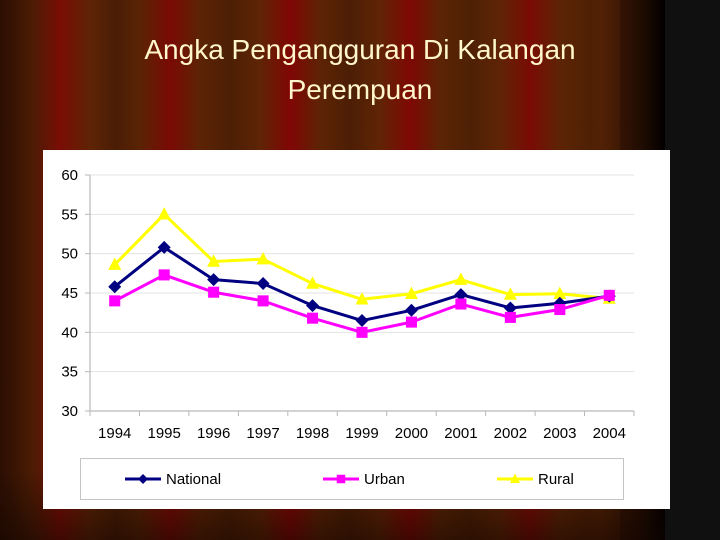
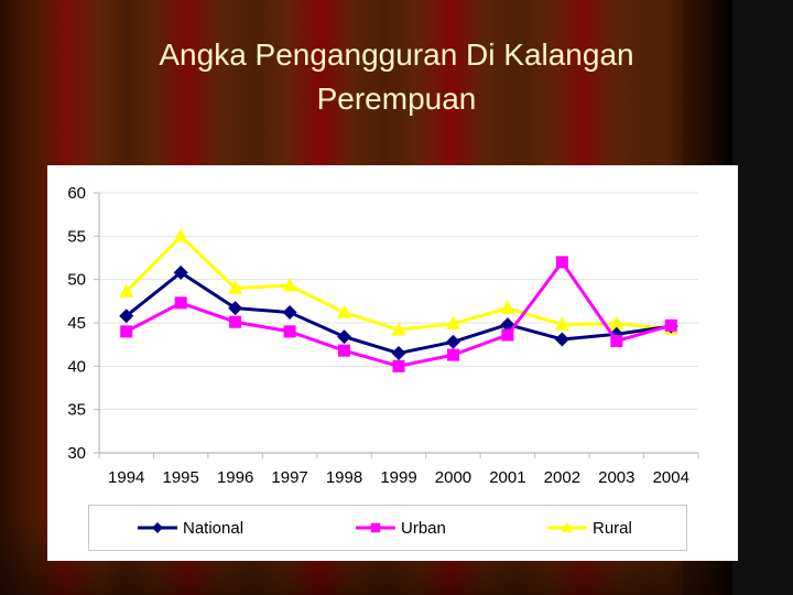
Urban/2002: 42 -> 52
